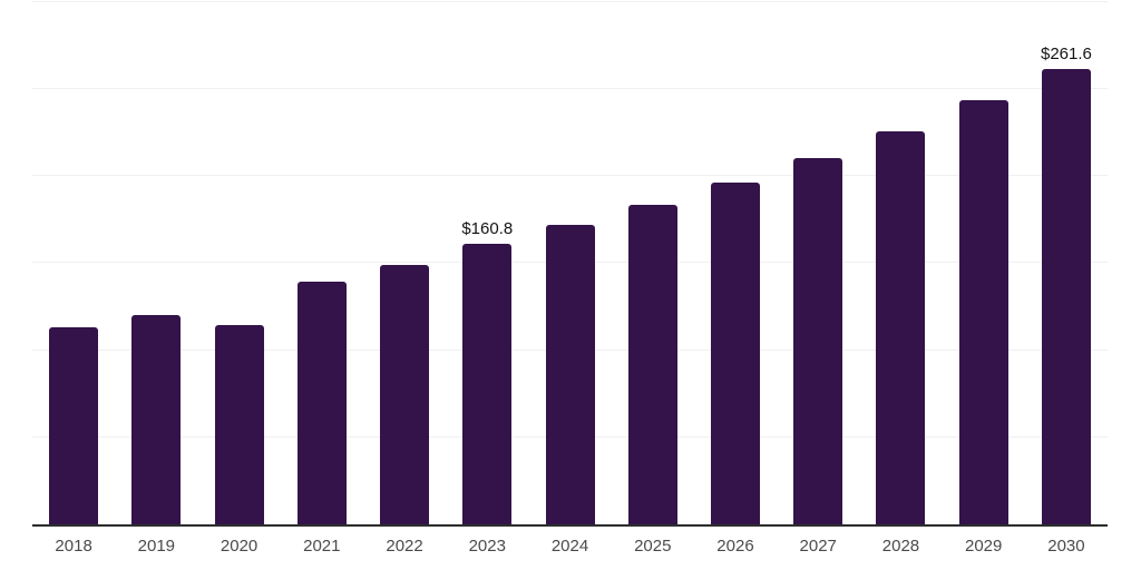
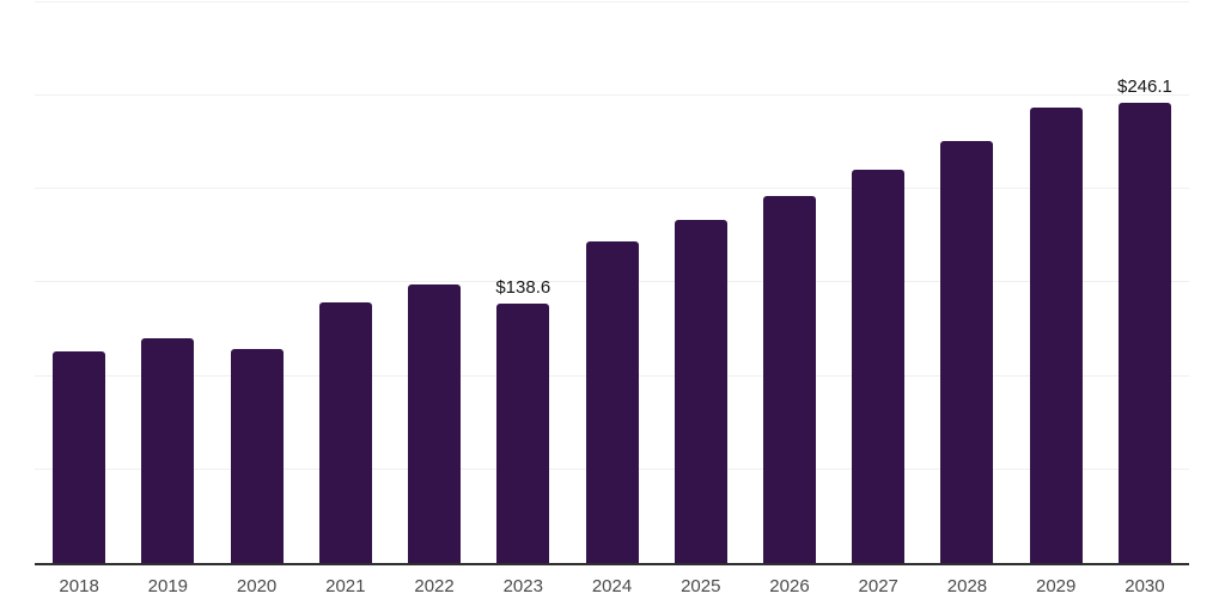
2023: $160.8 -> $138.6
2030: $261.6 -> $246.1
